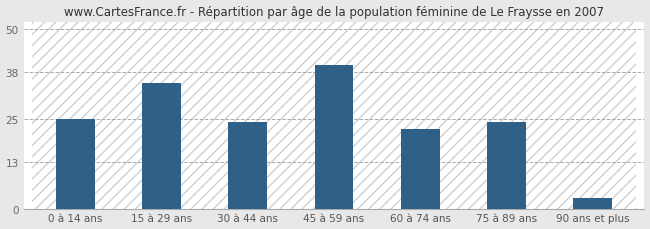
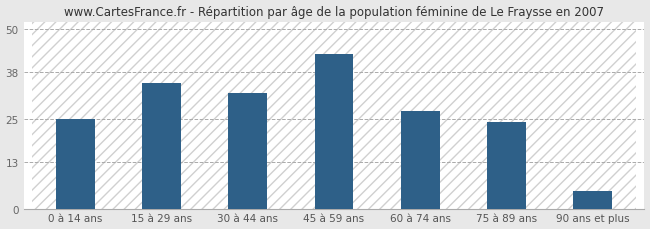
30 à 44 ans: 24 -> 32
45 à 59 ans: 40 -> 43
60 à 74 ans: 22 -> 27
90 ans et plus: 3 -> 5
